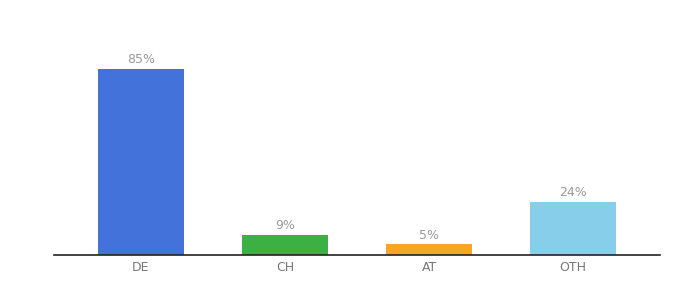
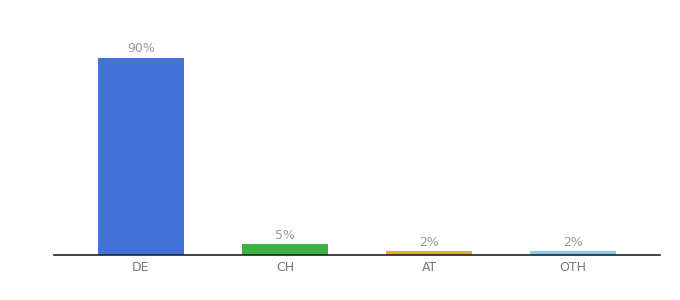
DE: 85% -> 90%
CH: 9% -> 5%
AT: 5% -> 2%
OTH: 24% -> 2%
